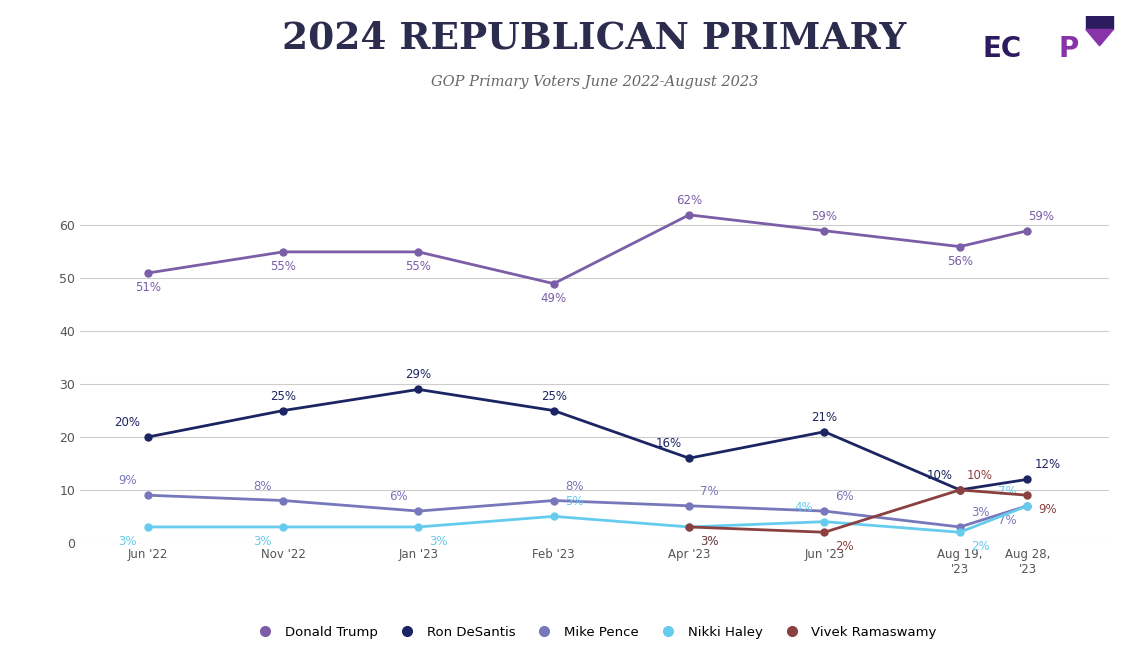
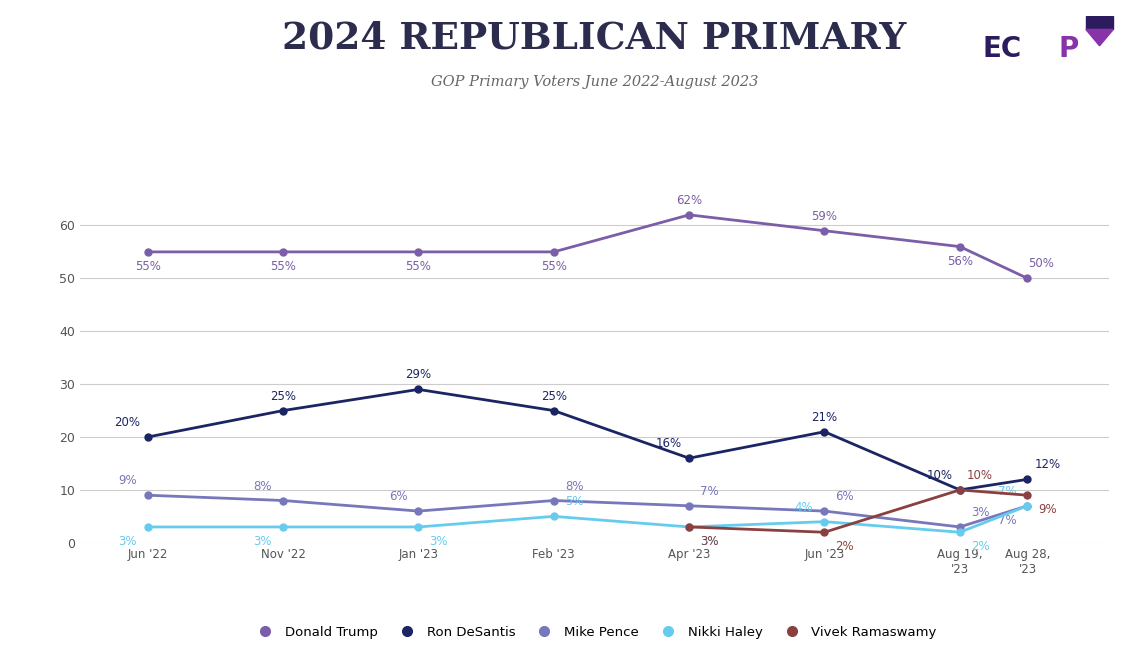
Donald Trump/Jun '22: 51% -> 55%
Donald Trump/Feb '23: 49% -> 55%
Donald Trump/Aug 28, '23: 59% -> 50%
